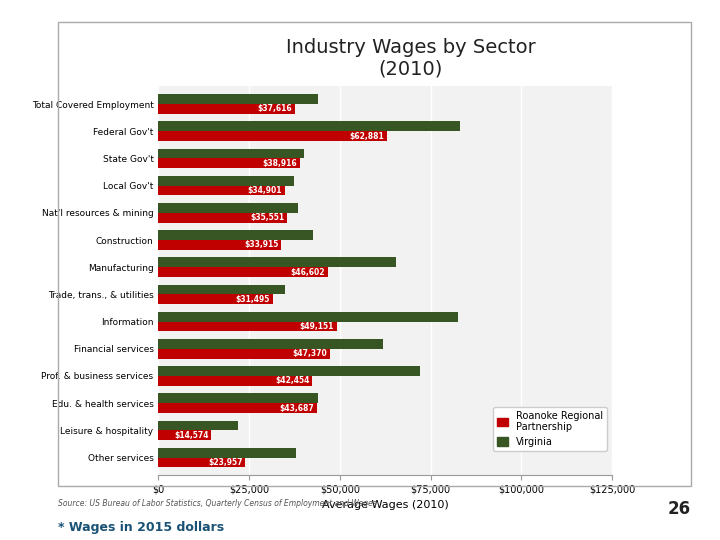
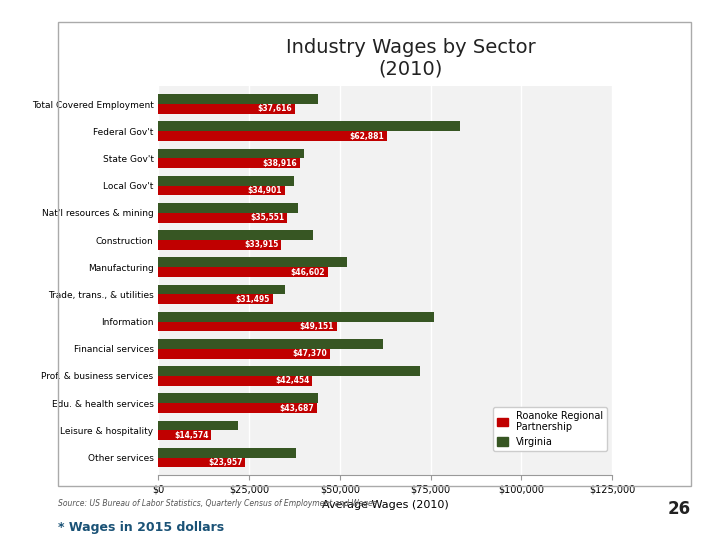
Virginia/Manufacturing: $65,500 -> $52,000
Virginia/Information: $82,500 -> $76,000
